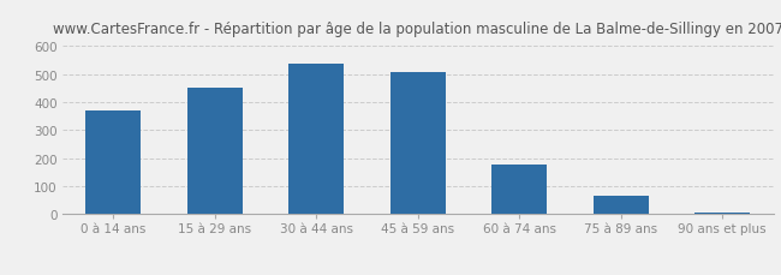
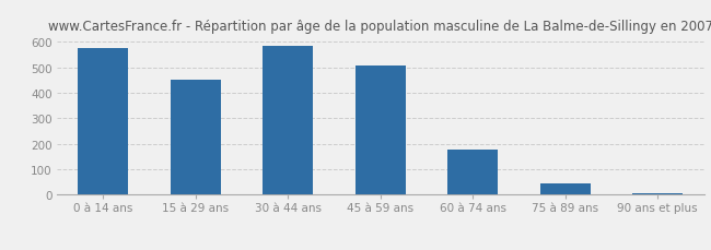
0 à 14 ans: 370 -> 575
30 à 44 ans: 535 -> 585
75 à 89 ans: 65 -> 43
